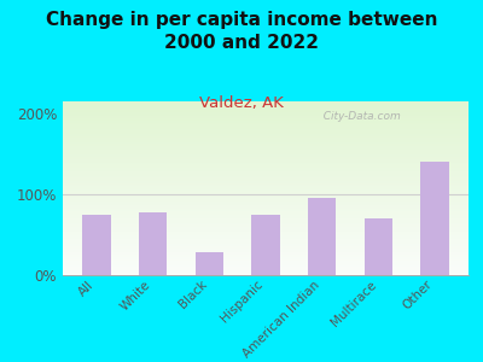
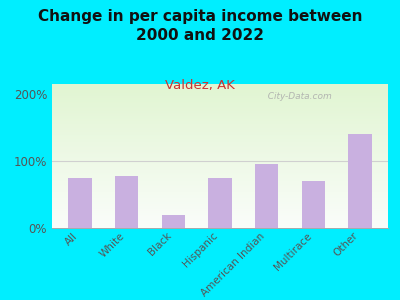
Black: 28% -> 20%
